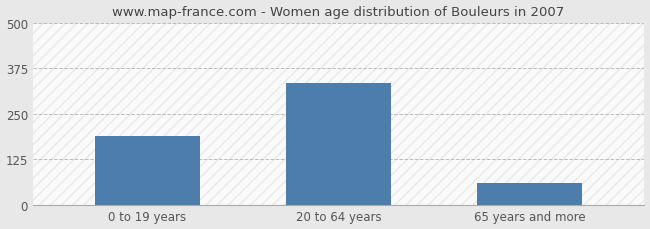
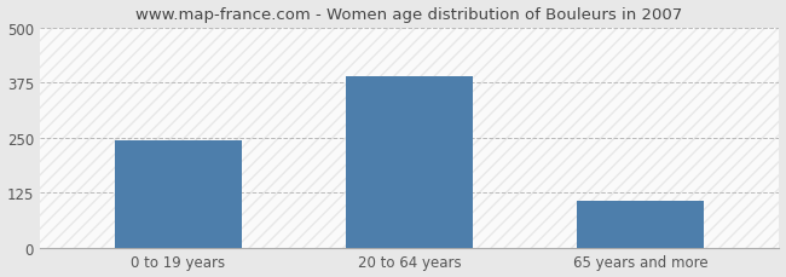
0 to 19 years: 190 -> 243
20 to 64 years: 335 -> 390
65 years and more: 60 -> 108
